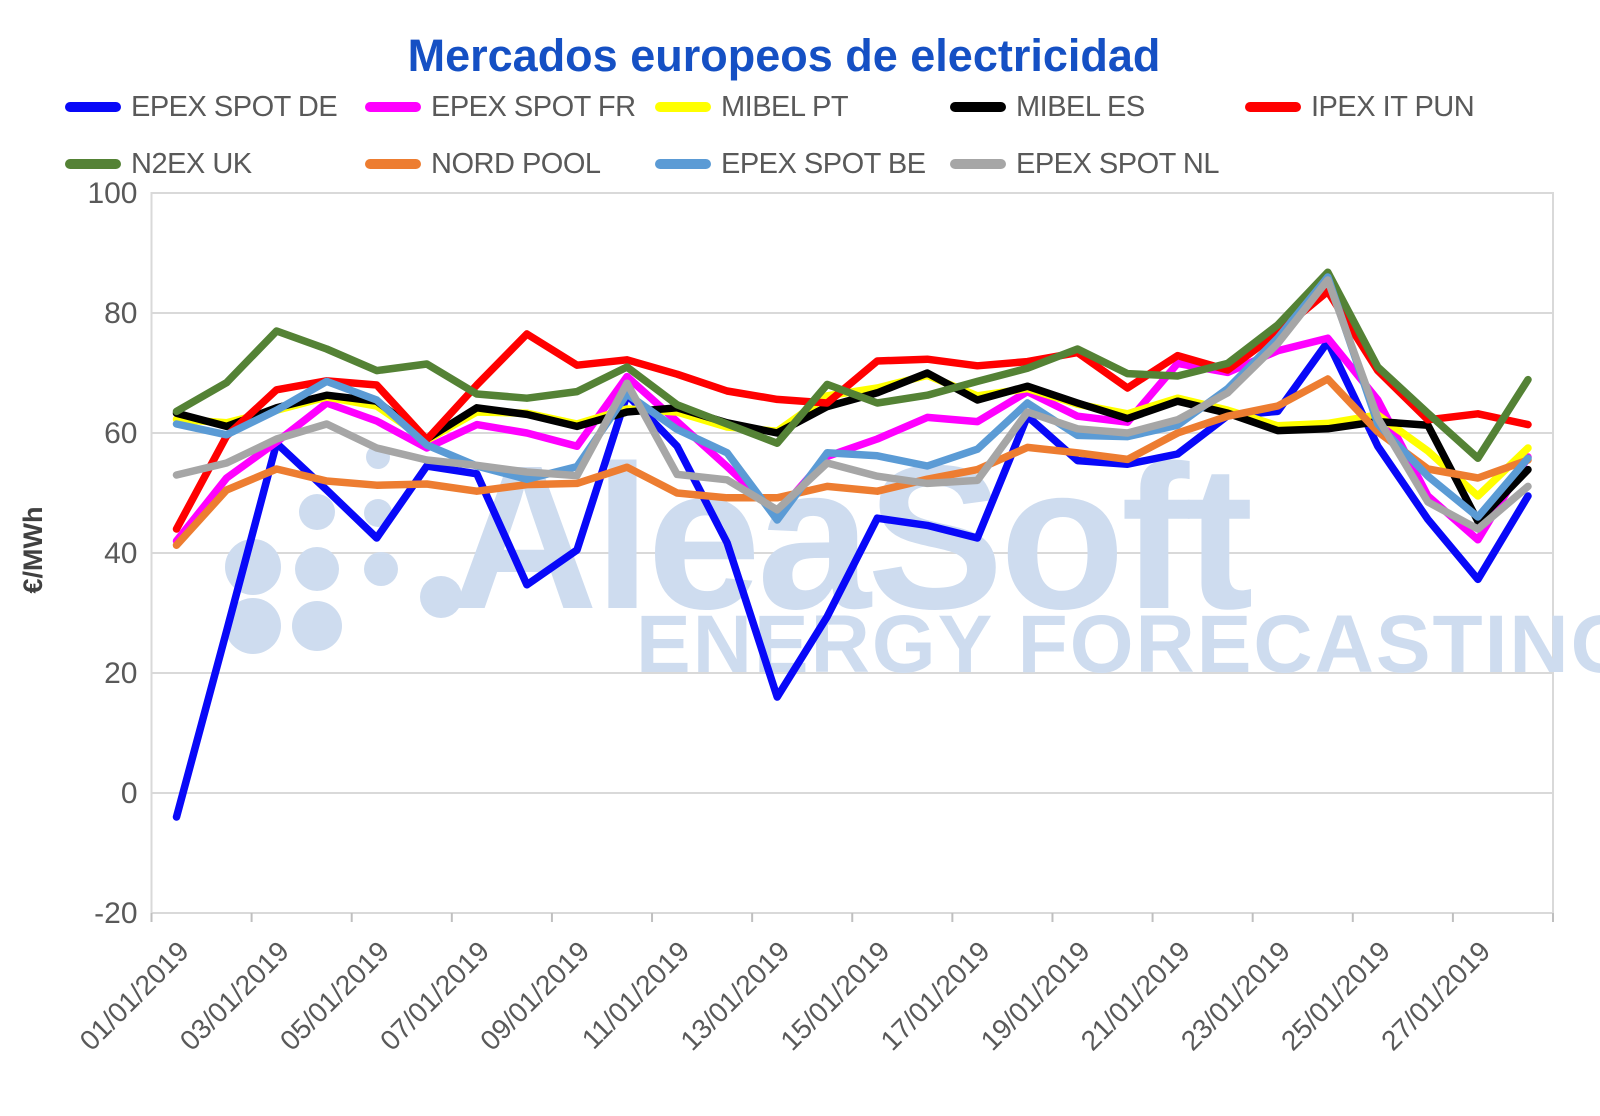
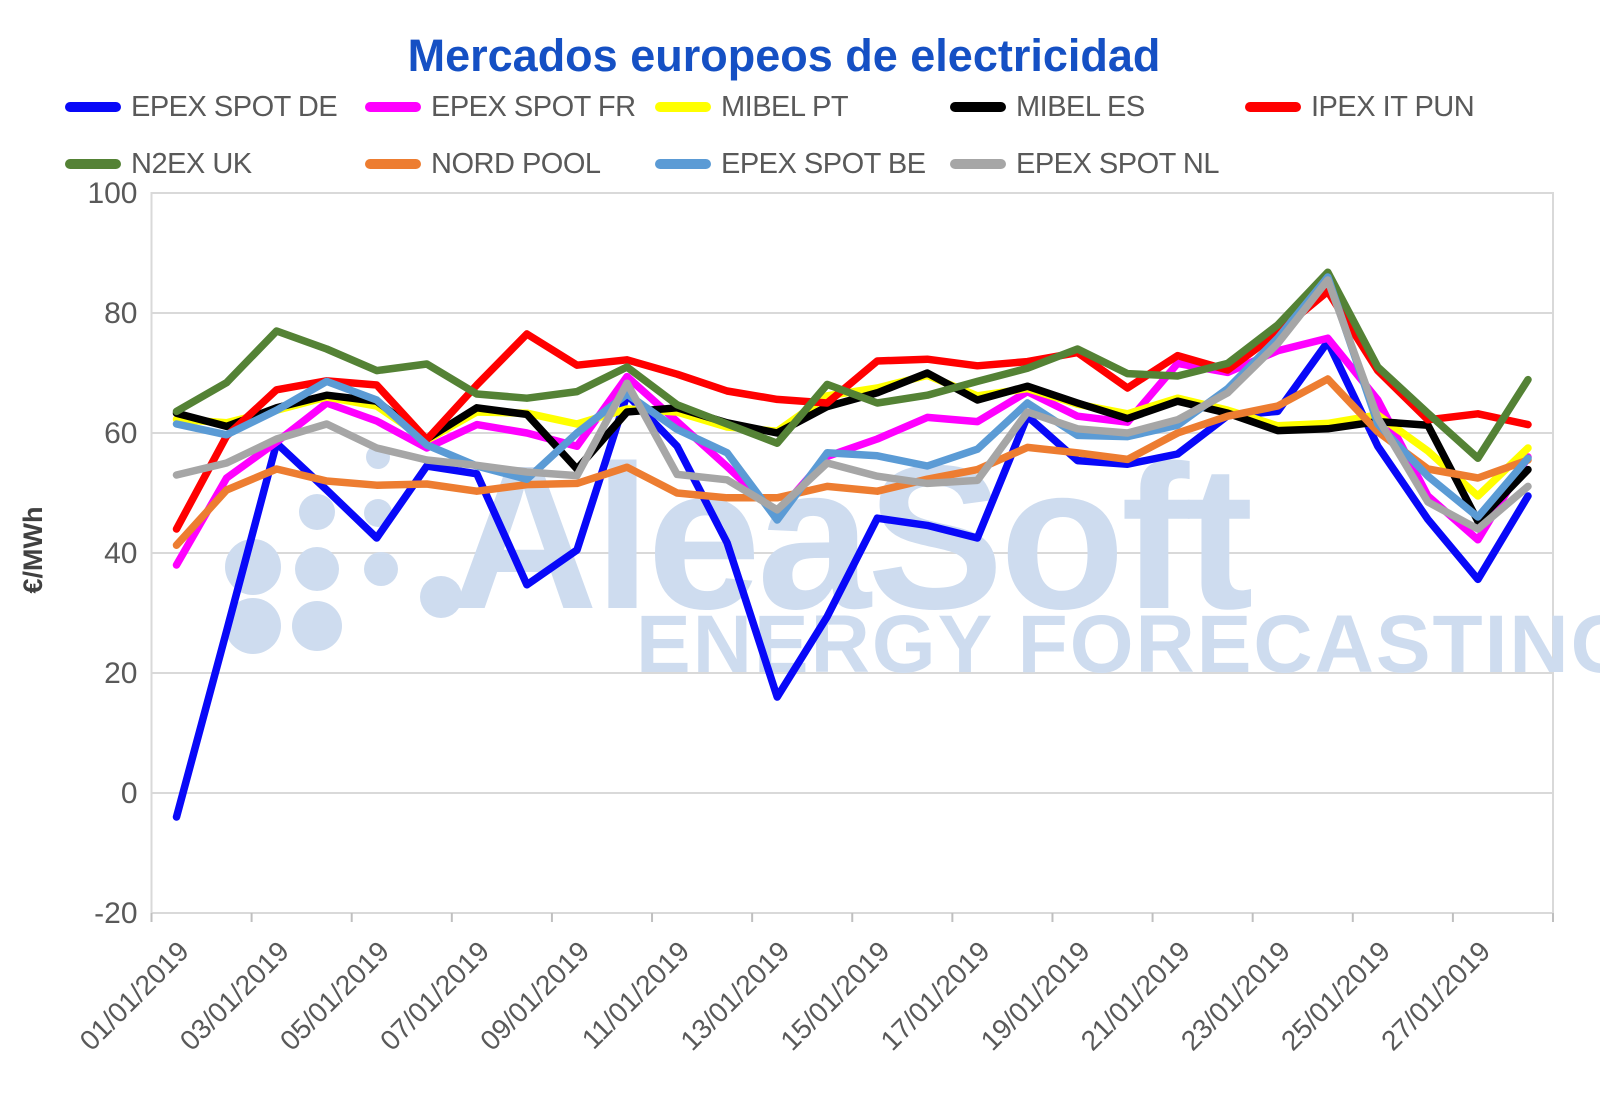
EPEX SPOT FR/01/01/2019: 42 -> 38
MIBEL ES/09/01/2019: 61 -> 54
EPEX SPOT BE/09/01/2019: 54 -> 60
